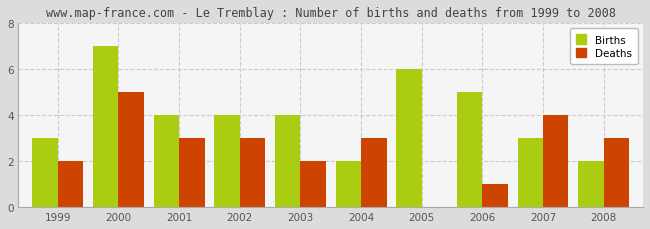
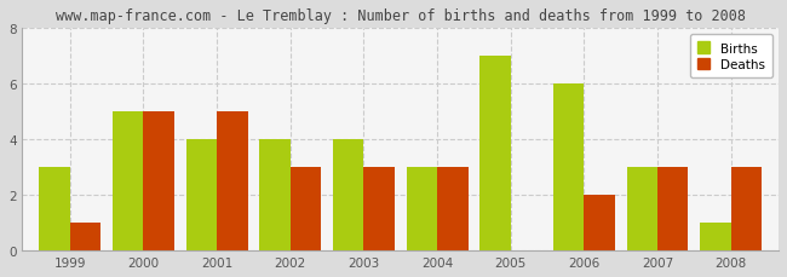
Deaths/1999: 2 -> 1
Births/2000: 7 -> 5
Deaths/2001: 3 -> 5
Deaths/2003: 2 -> 3
Births/2004: 2 -> 3
Births/2005: 6 -> 7
Births/2006: 5 -> 6
Deaths/2006: 1 -> 2
Deaths/2007: 4 -> 3
Births/2008: 2 -> 1
